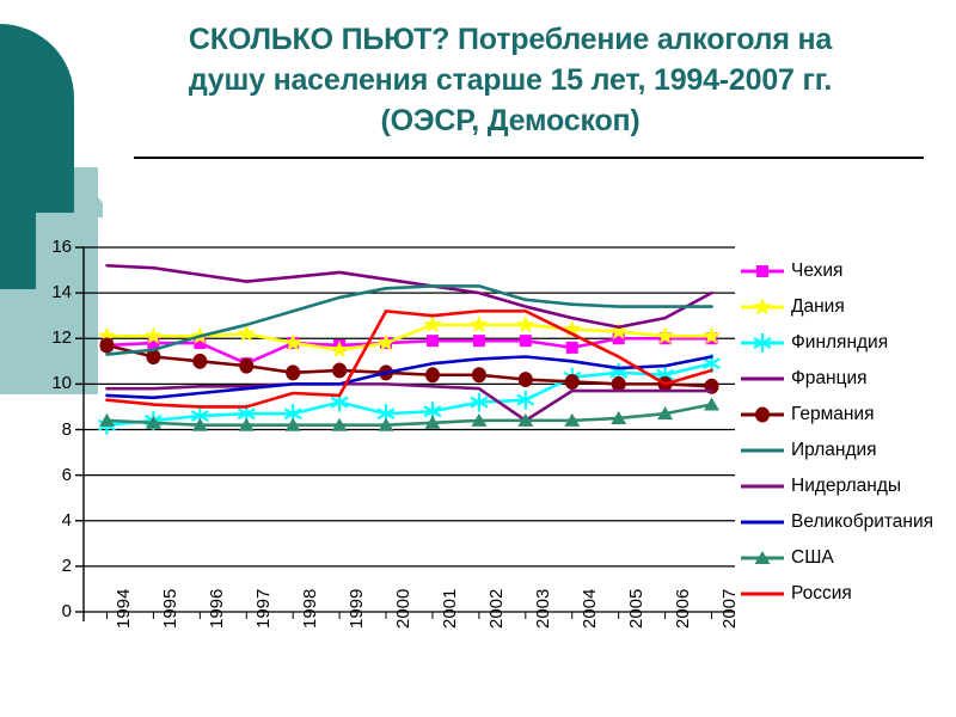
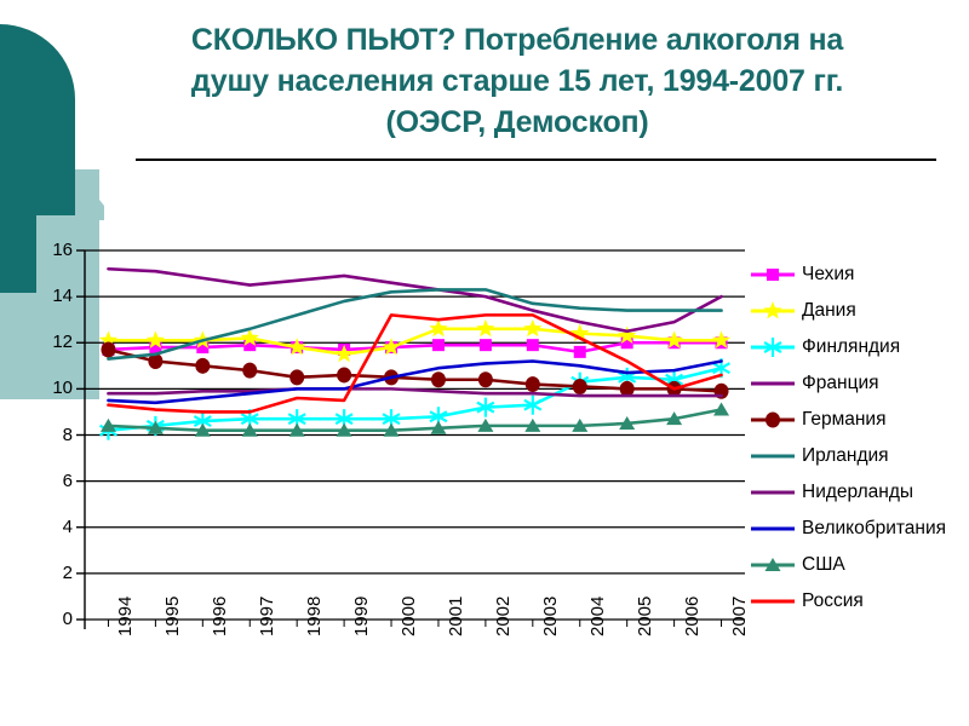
Чехия/1997: 10.9 -> 11.9
Финляндия/1999: 9.2 -> 8.7
Нидерланды/2003: 8.4 -> 9.8
